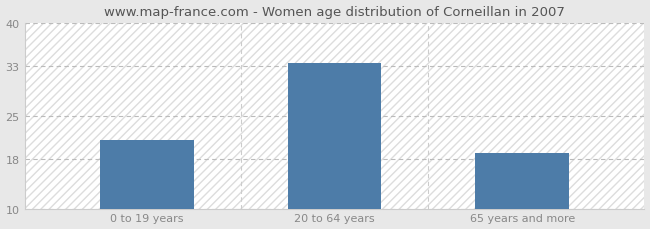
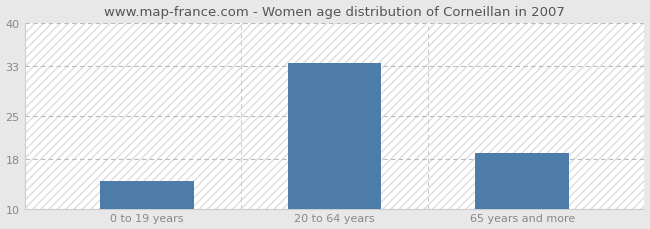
0 to 19 years: 21.0 -> 14.5
